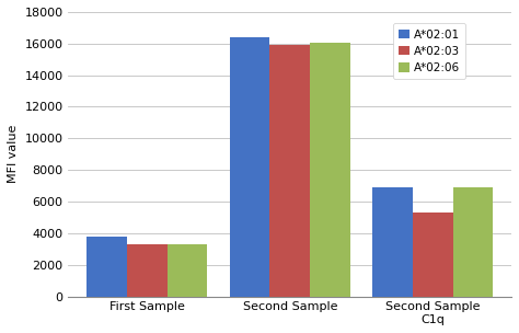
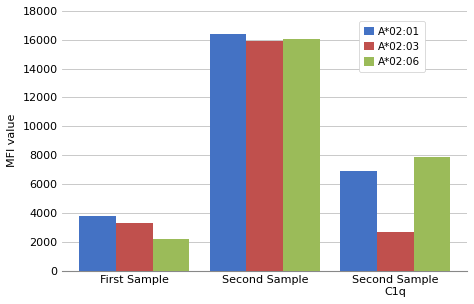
A*02:06/First Sample: 3300 -> 2200
A*02:03/Second Sample C1q: 5300 -> 2700
A*02:06/Second Sample C1q: 6900 -> 7900
